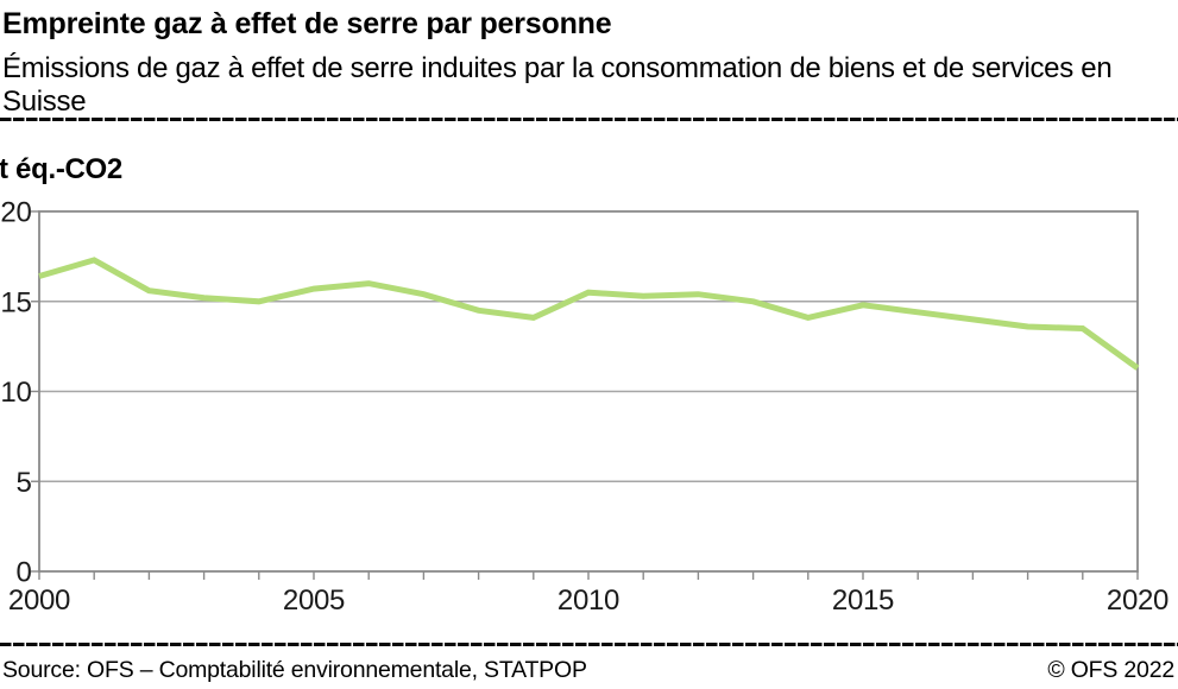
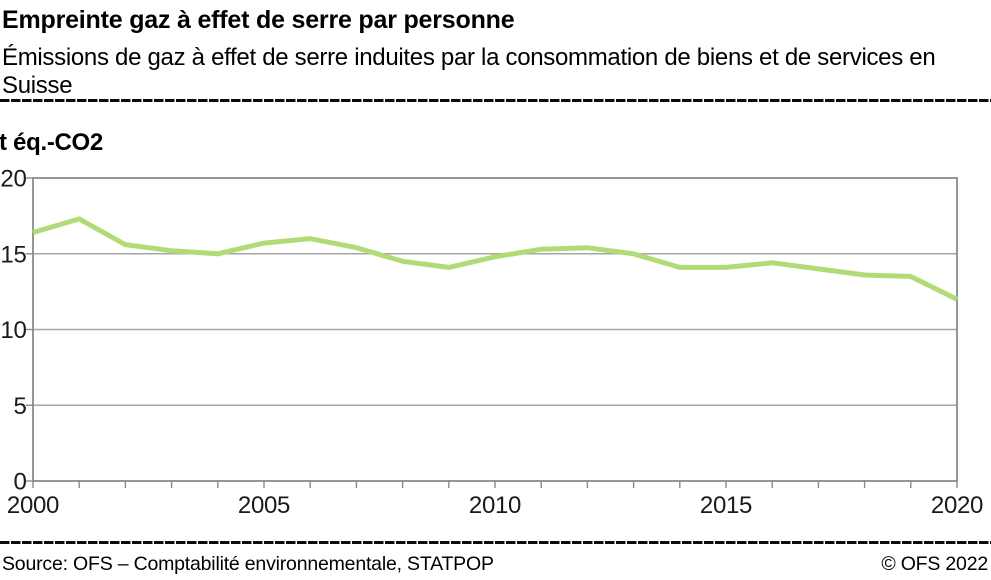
2010: 15.5 -> 14.8
2015: 14.8 -> 14.1
2020: 11.3 -> 12.0
